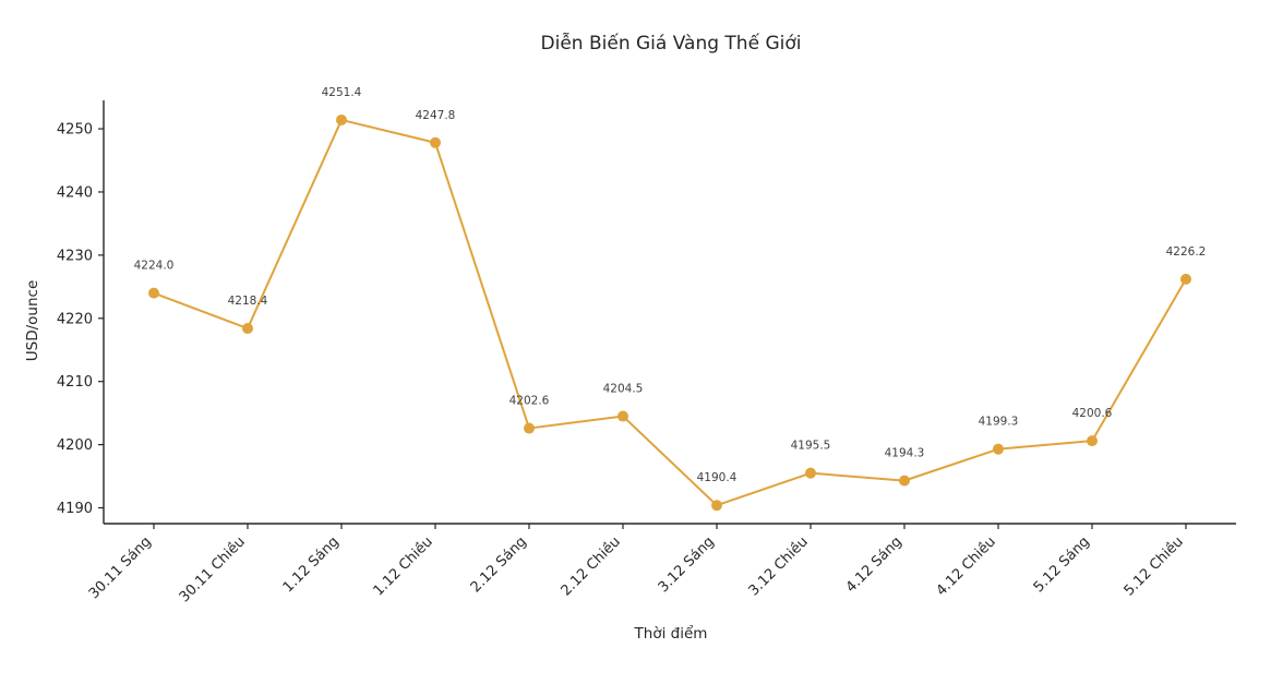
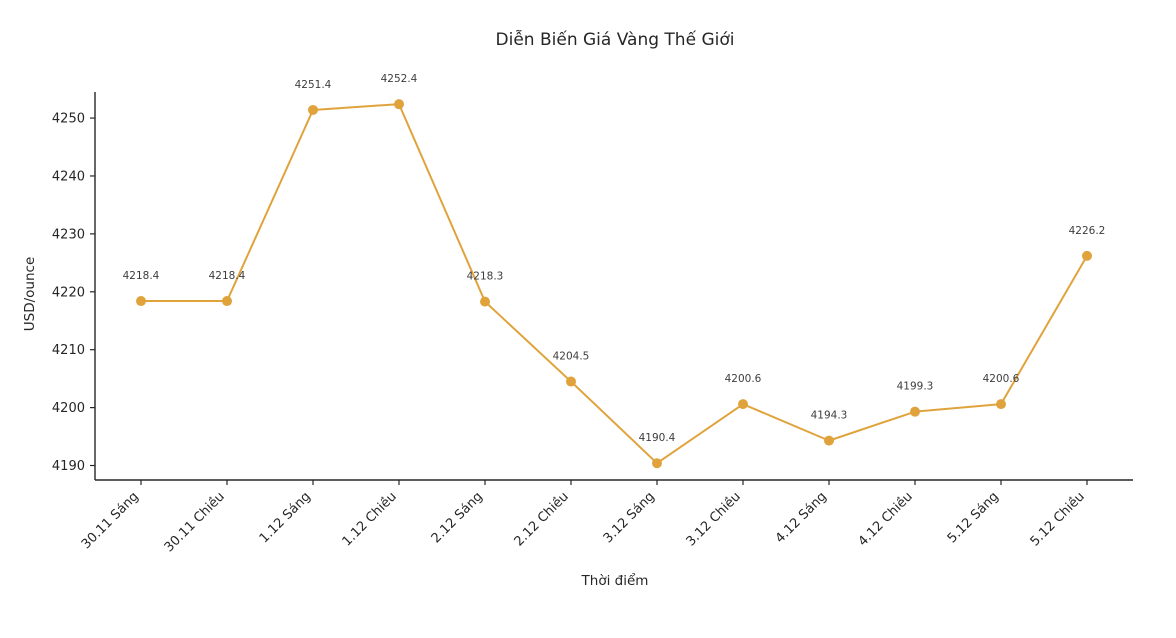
30.11 Sáng: 4224.0 -> 4218.4
1.12 Chiều: 4247.8 -> 4252.4
2.12 Sáng: 4202.6 -> 4218.3
3.12 Chiều: 4195.5 -> 4200.6
